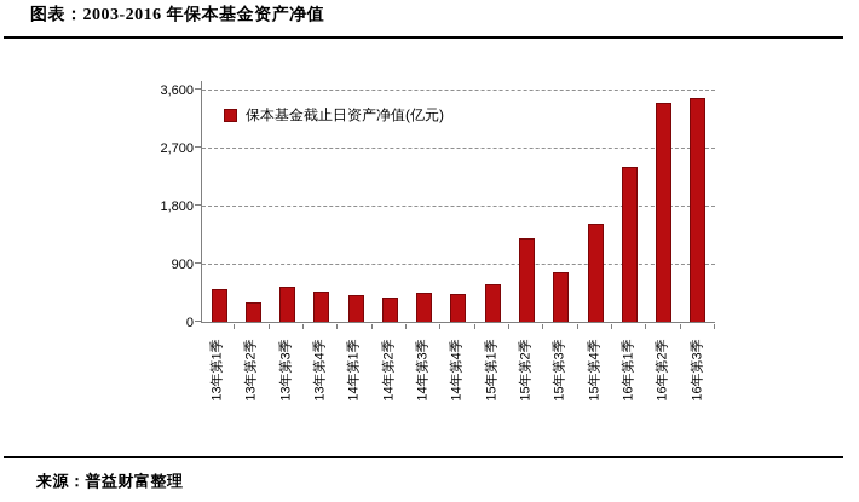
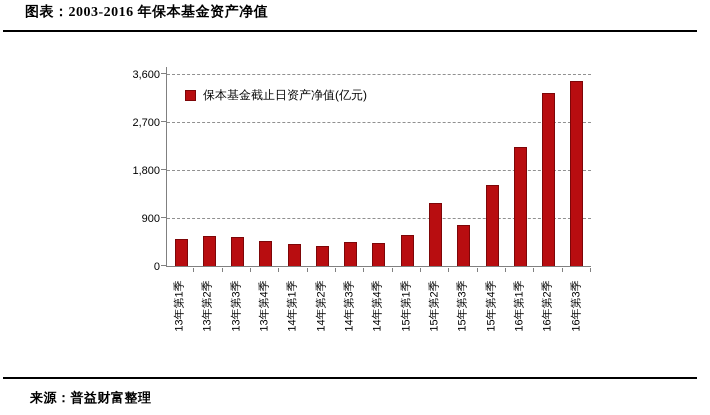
13年第2季: 300 -> 600
15年第2季: 1300 -> 1200
16年第1季: 2400 -> 2200
16年第2季: 3400 -> 3200
